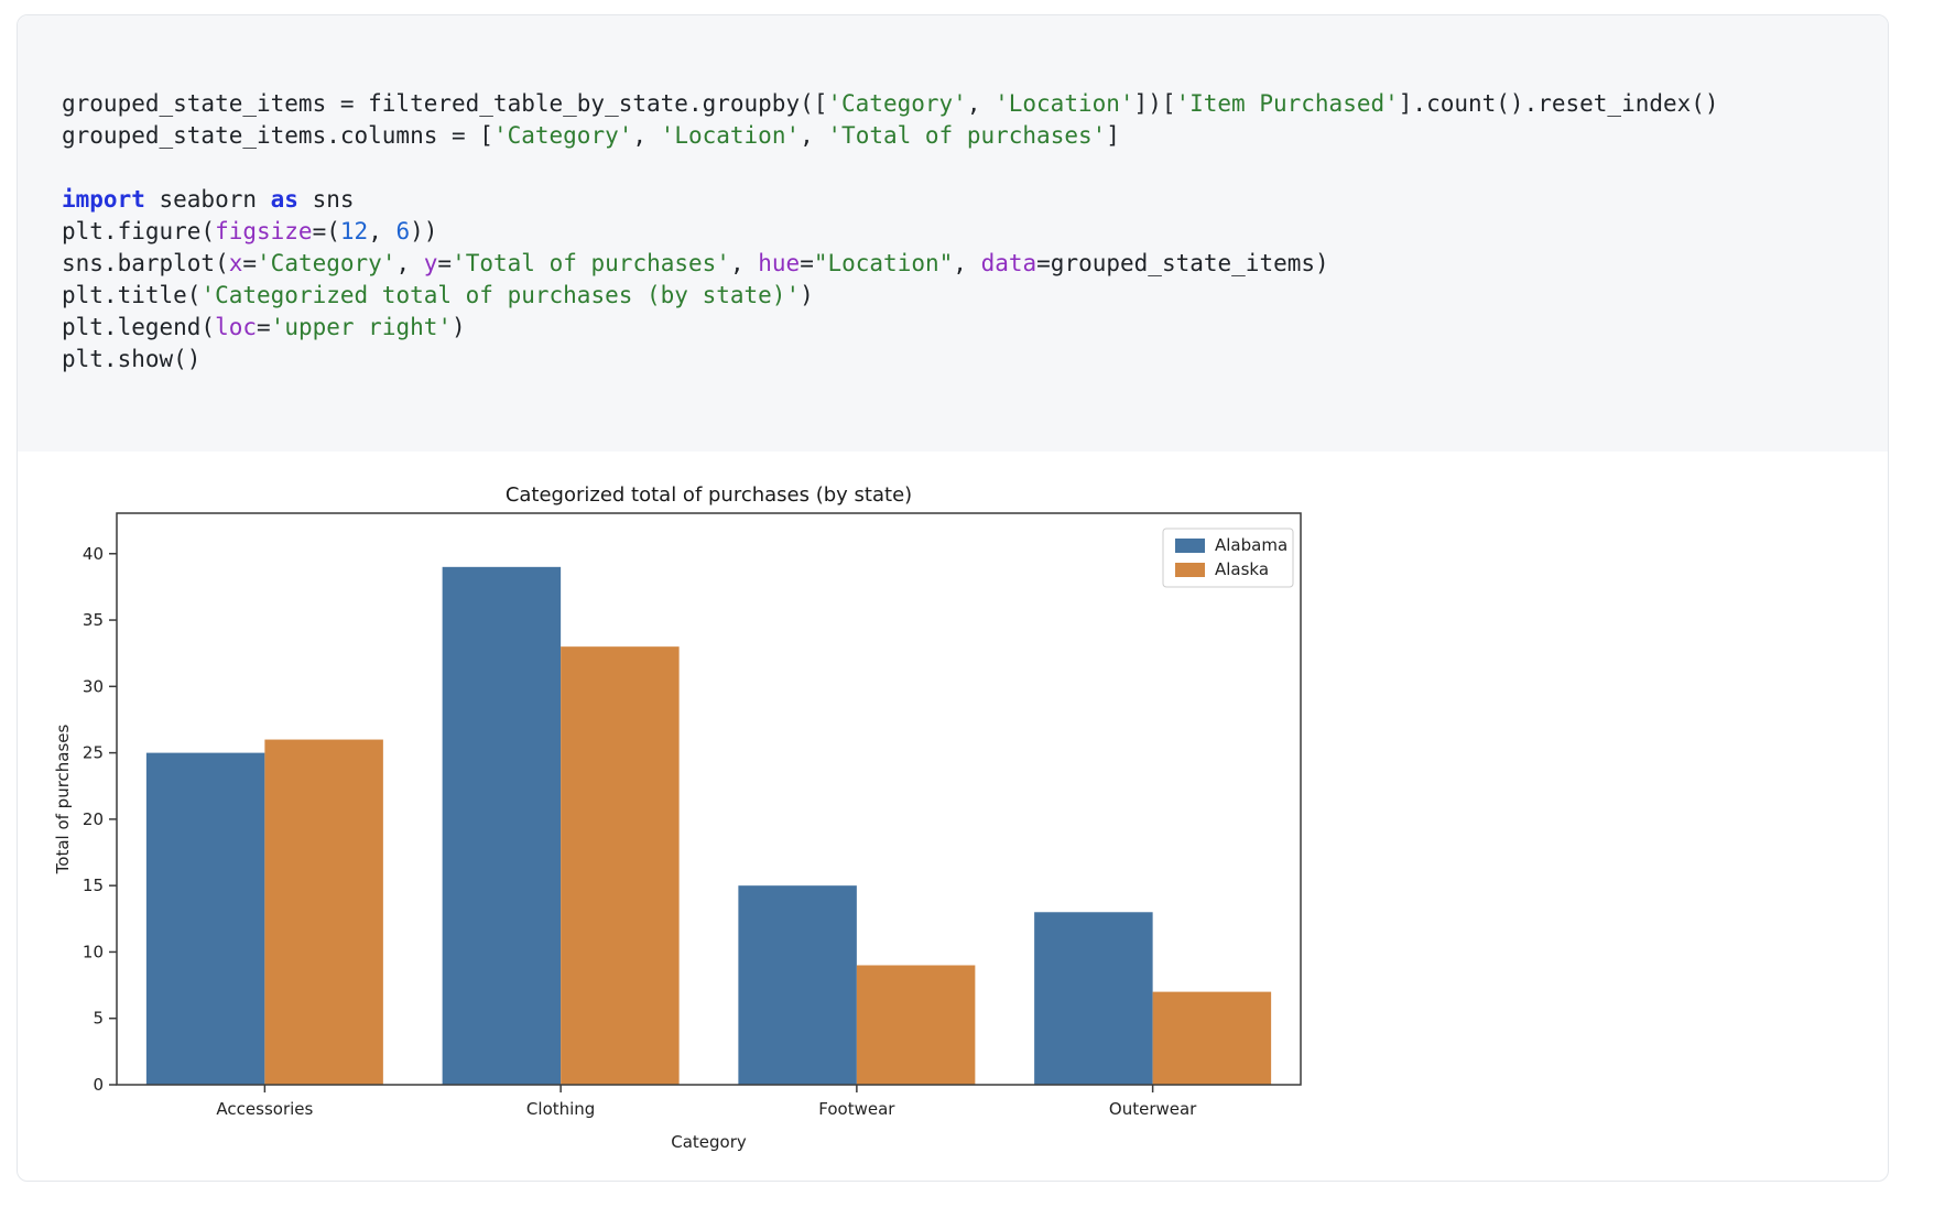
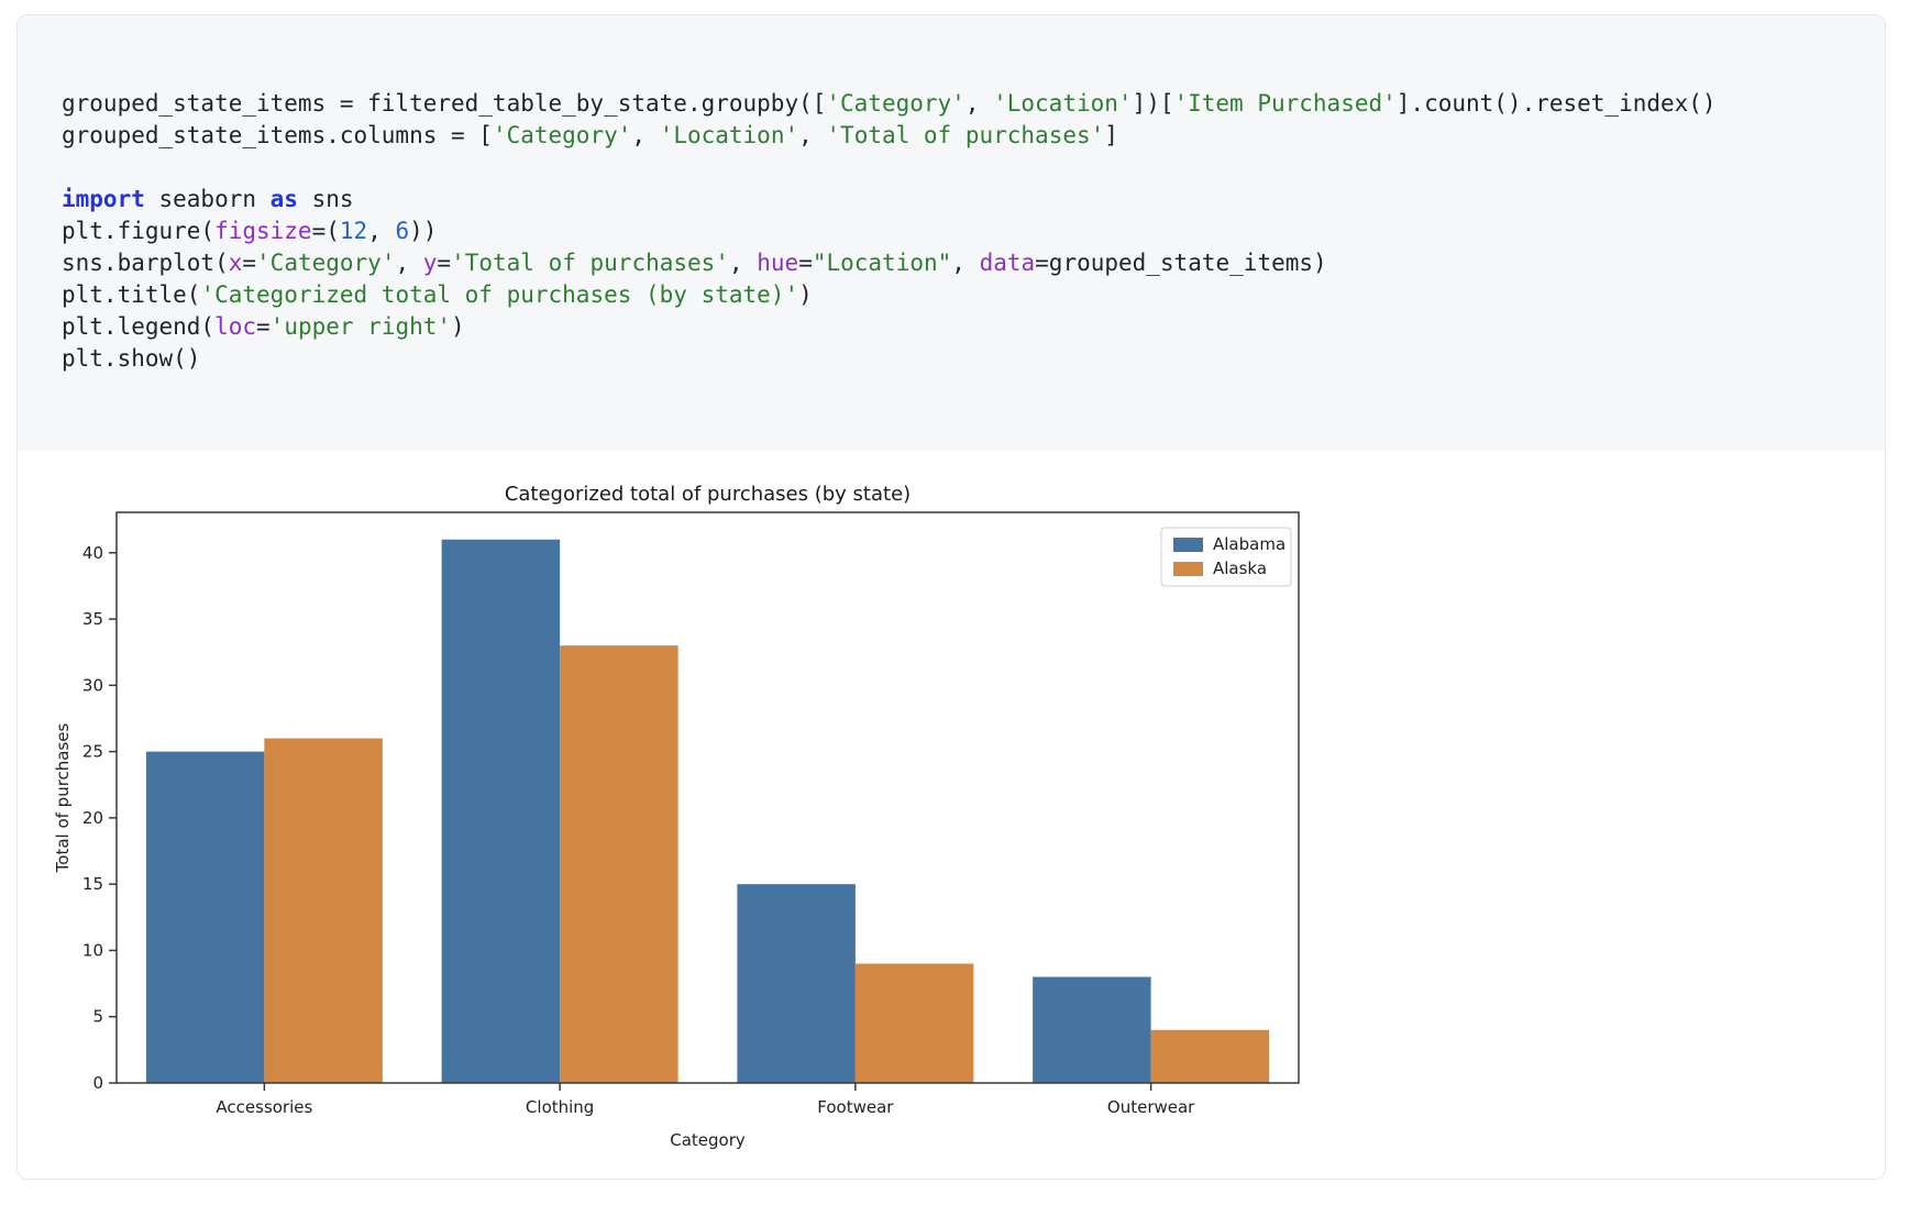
Alabama/Clothing: 39 -> 41
Alabama/Outerwear: 13 -> 8
Alaska/Outerwear: 7 -> 4
